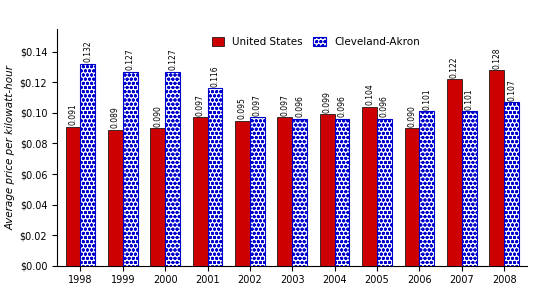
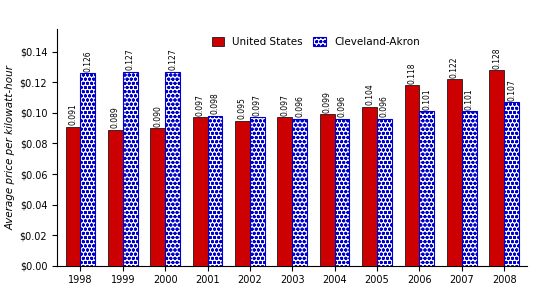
Cleveland-Akron/1998: 0.132 -> 0.126
Cleveland-Akron/2001: 0.116 -> 0.098
United States/2006: 0.090 -> 0.118
